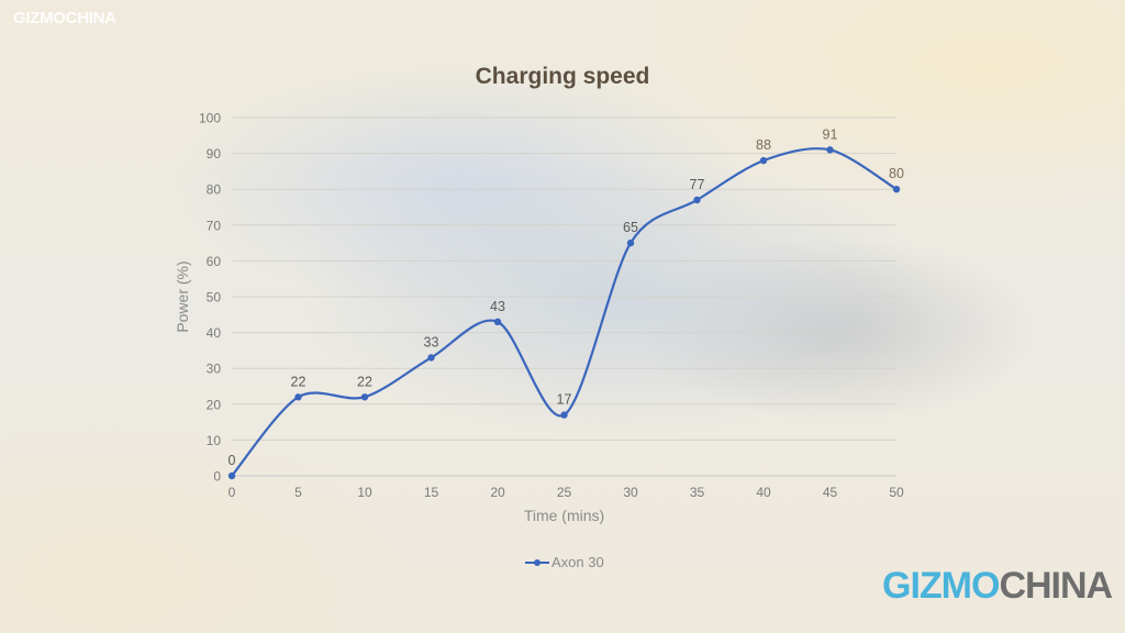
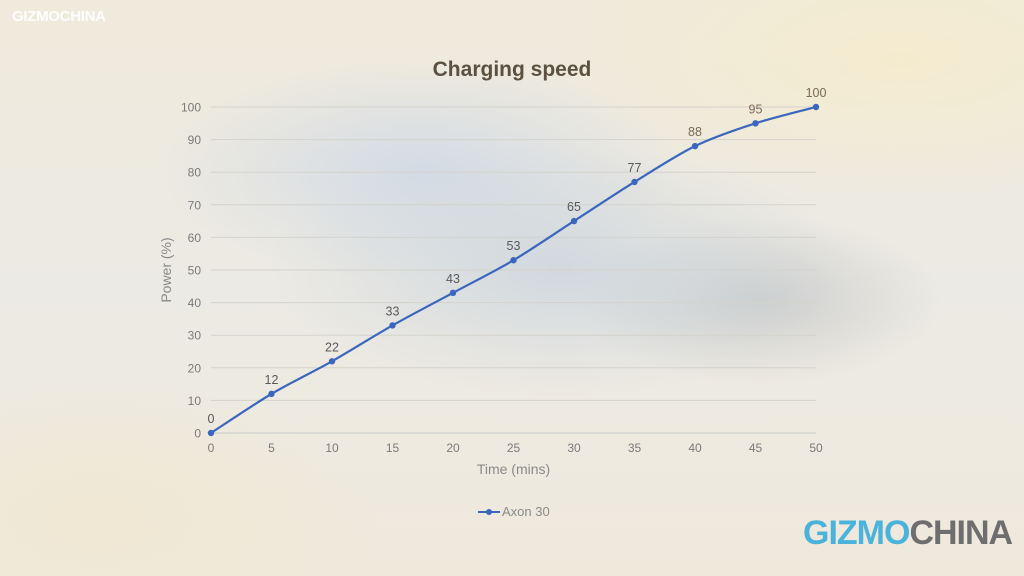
5: 22 -> 12
25: 17 -> 53
45: 91 -> 95
50: 80 -> 100
